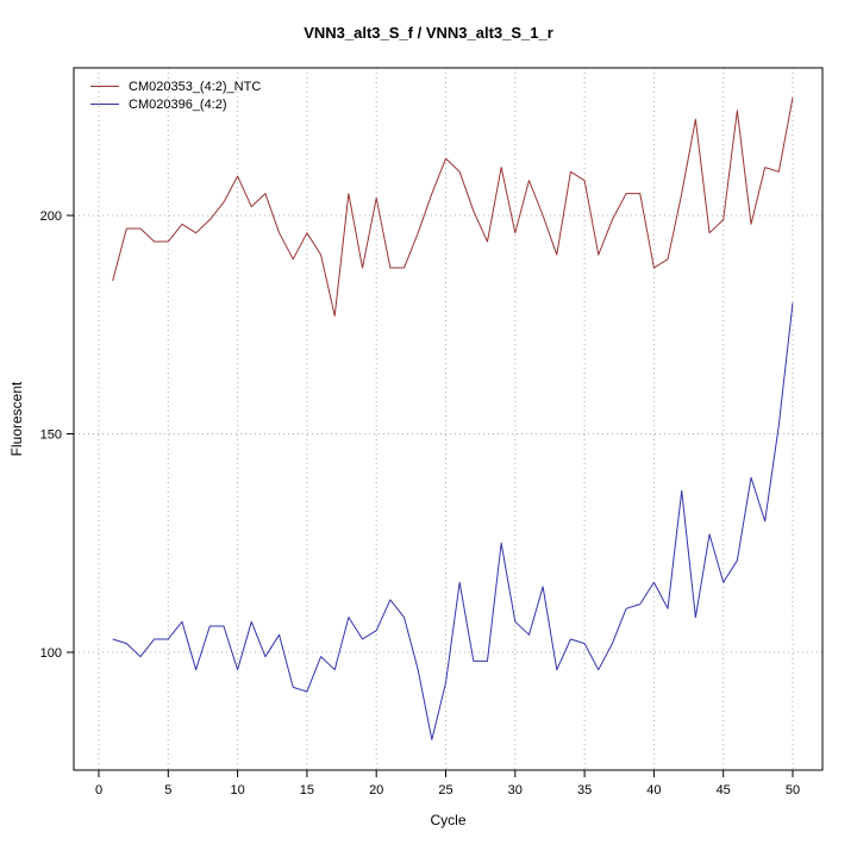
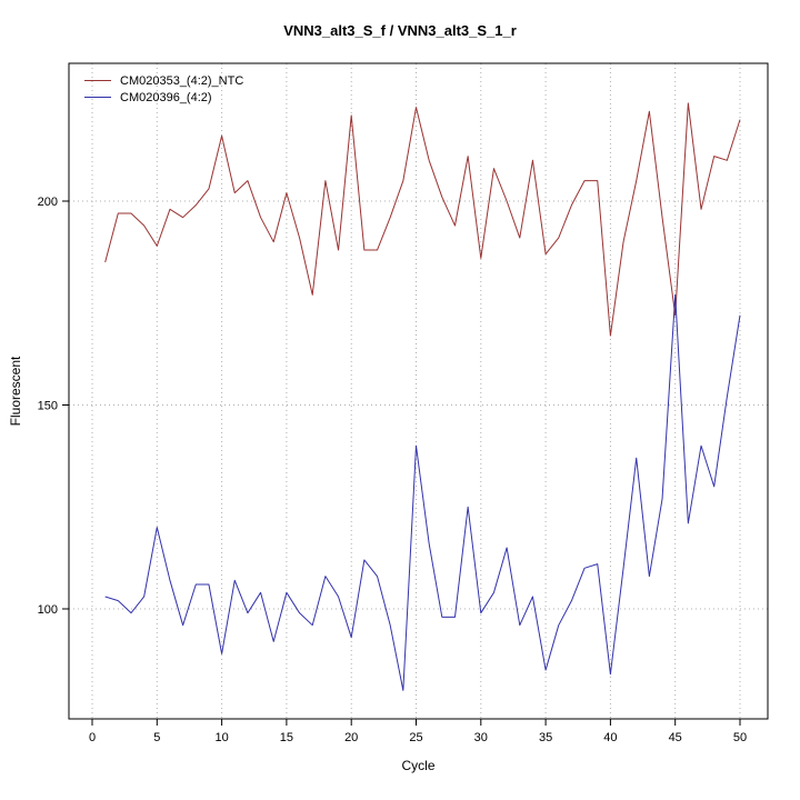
CM020353_(4:2)_NTC/5: 194 -> 189
CM020396_(4:2)/5: 103 -> 120
CM020353_(4:2)_NTC/10: 209 -> 216
CM020396_(4:2)/10: 96 -> 89
CM020353_(4:2)_NTC/15: 196 -> 202
CM020396_(4:2)/15: 91 -> 104
CM020353_(4:2)_NTC/20: 204 -> 221
CM020396_(4:2)/20: 105 -> 93
CM020353_(4:2)_NTC/25: 213 -> 223
CM020396_(4:2)/25: 93 -> 140
CM020353_(4:2)_NTC/30: 196 -> 186
CM020396_(4:2)/30: 107 -> 99
CM020353_(4:2)_NTC/35: 208 -> 187
CM020396_(4:2)/35: 102 -> 85
CM020353_(4:2)_NTC/40: 188 -> 167
CM020396_(4:2)/40: 116 -> 84
CM020353_(4:2)_NTC/45: 199 -> 172
CM020396_(4:2)/45: 116 -> 177
CM020353_(4:2)_NTC/50: 227 -> 220
CM020396_(4:2)/50: 180 -> 172
